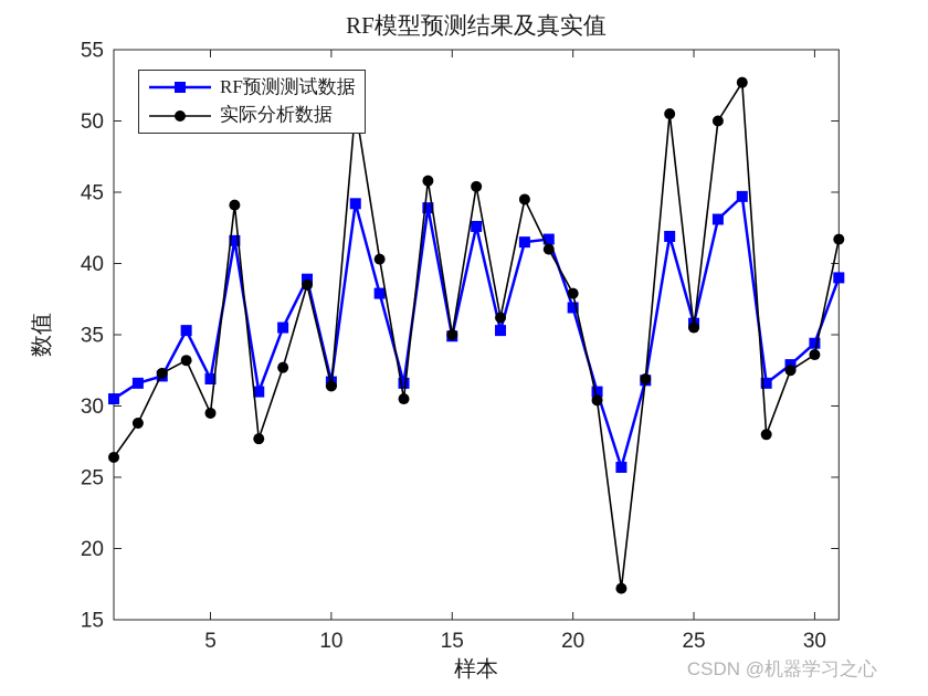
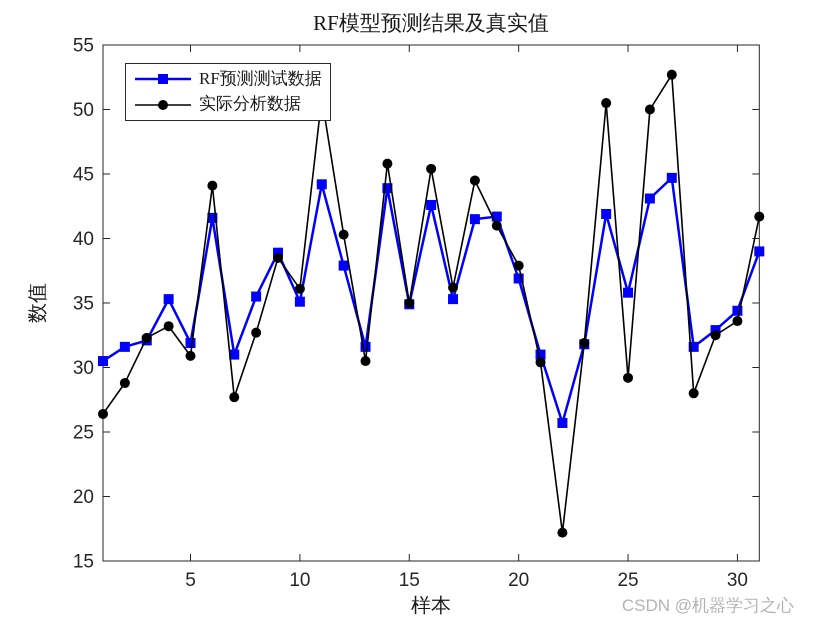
实际分析数据/5: 29.5 -> 30.9
RF预测测试数据/10: 31.7 -> 35.1
实际分析数据/10: 31.4 -> 36.1
实际分析数据/25: 35.5 -> 29.2
